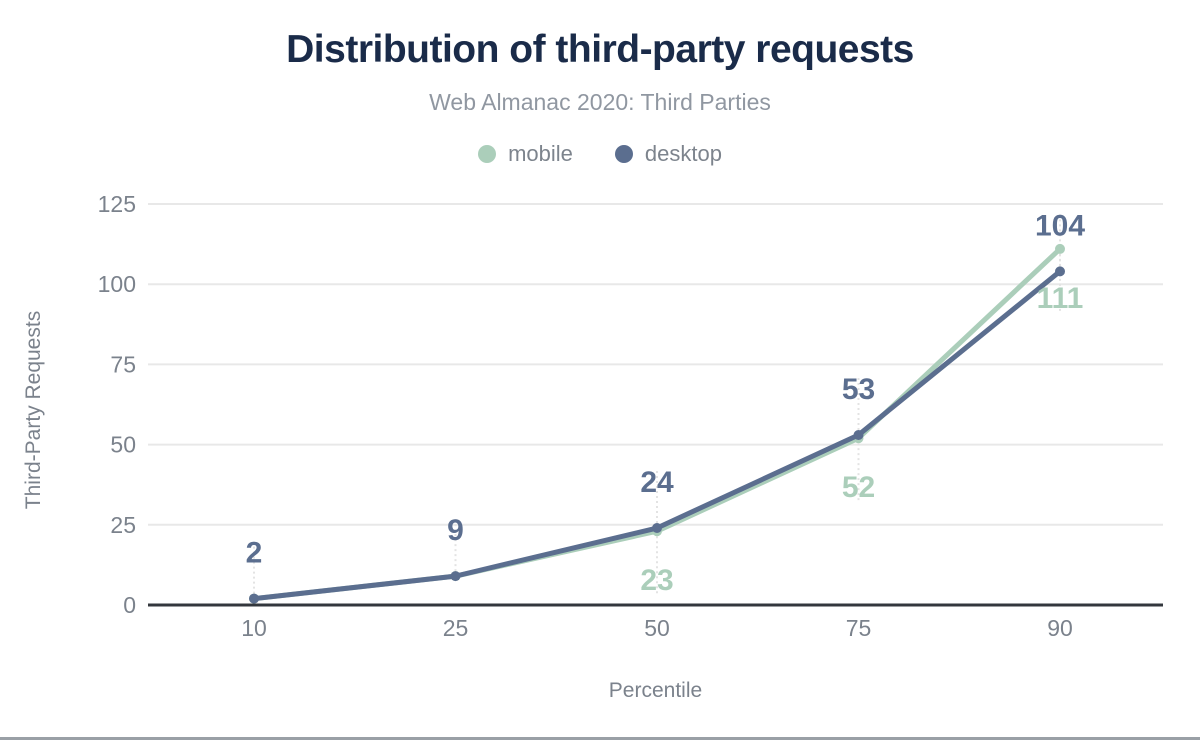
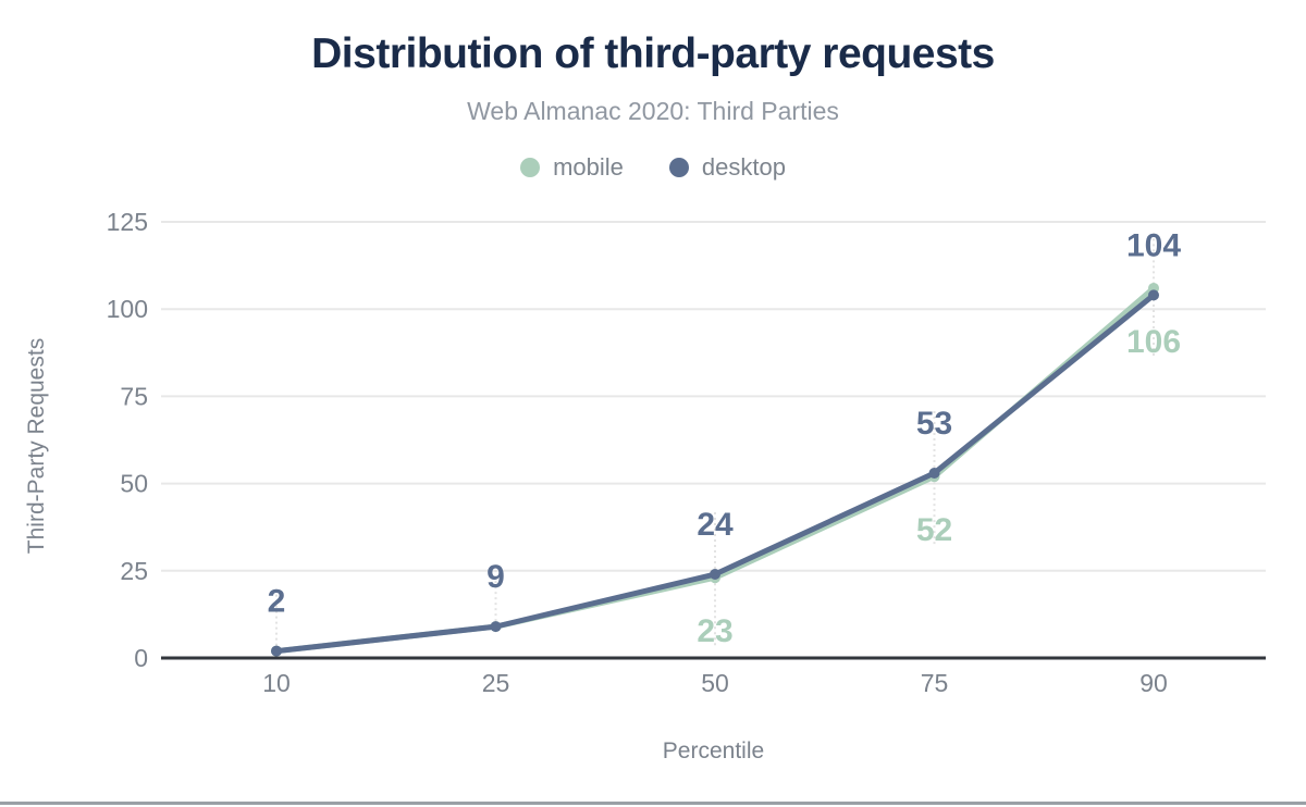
mobile/90: 111 -> 106
